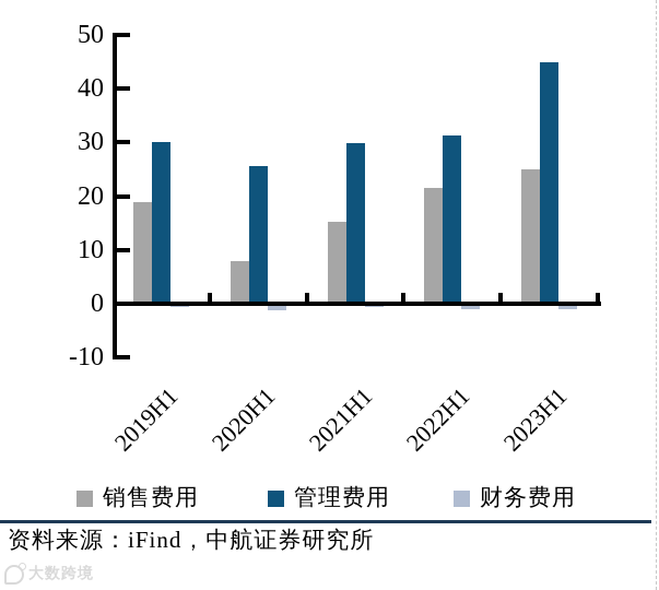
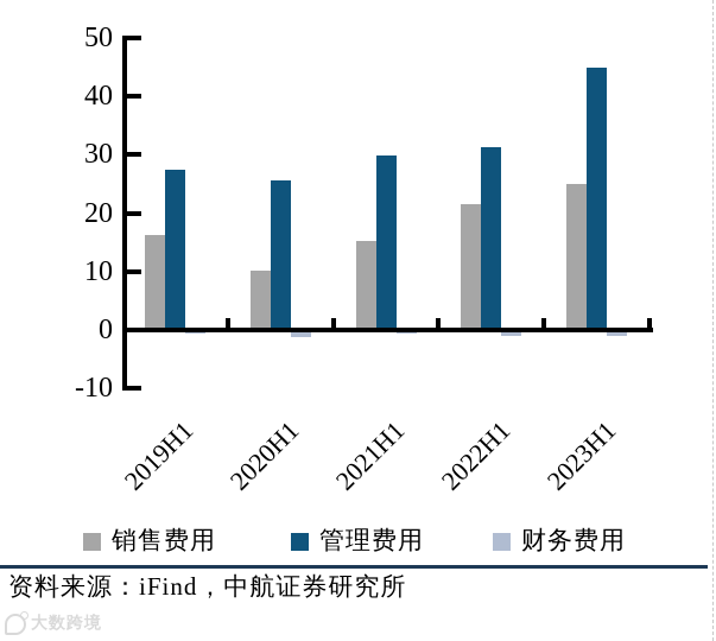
销售费用/2019H1: 19 -> 16
管理费用/2019H1: 30 -> 27
销售费用/2020H1: 8 -> 10
